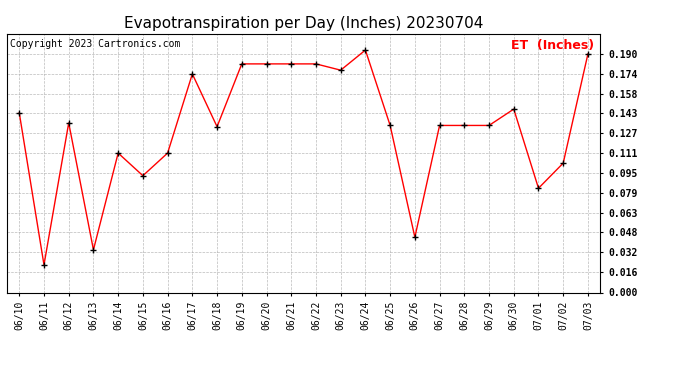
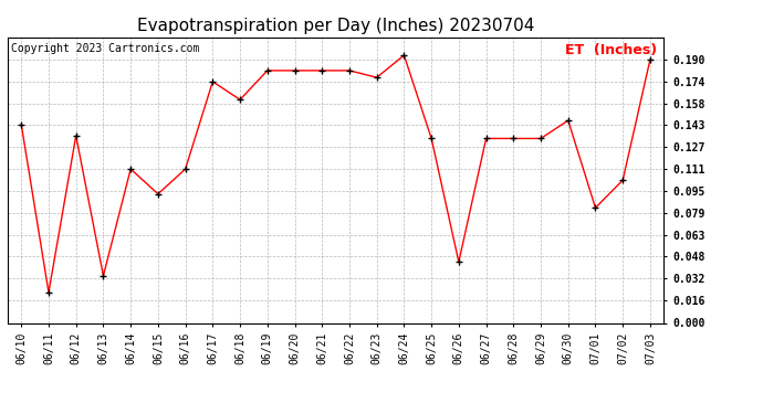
06/18: 0.132 -> 0.161
